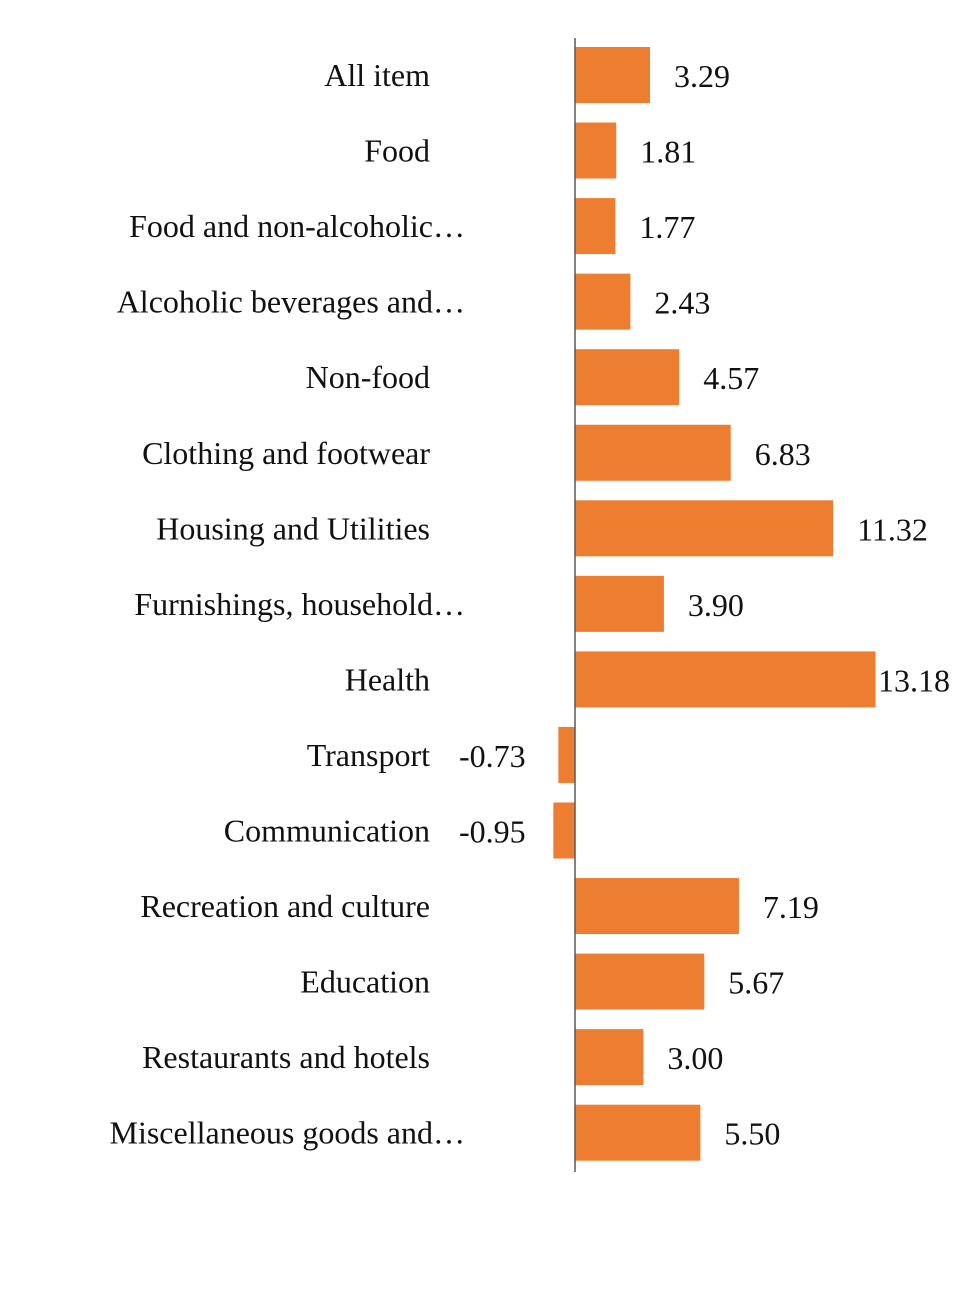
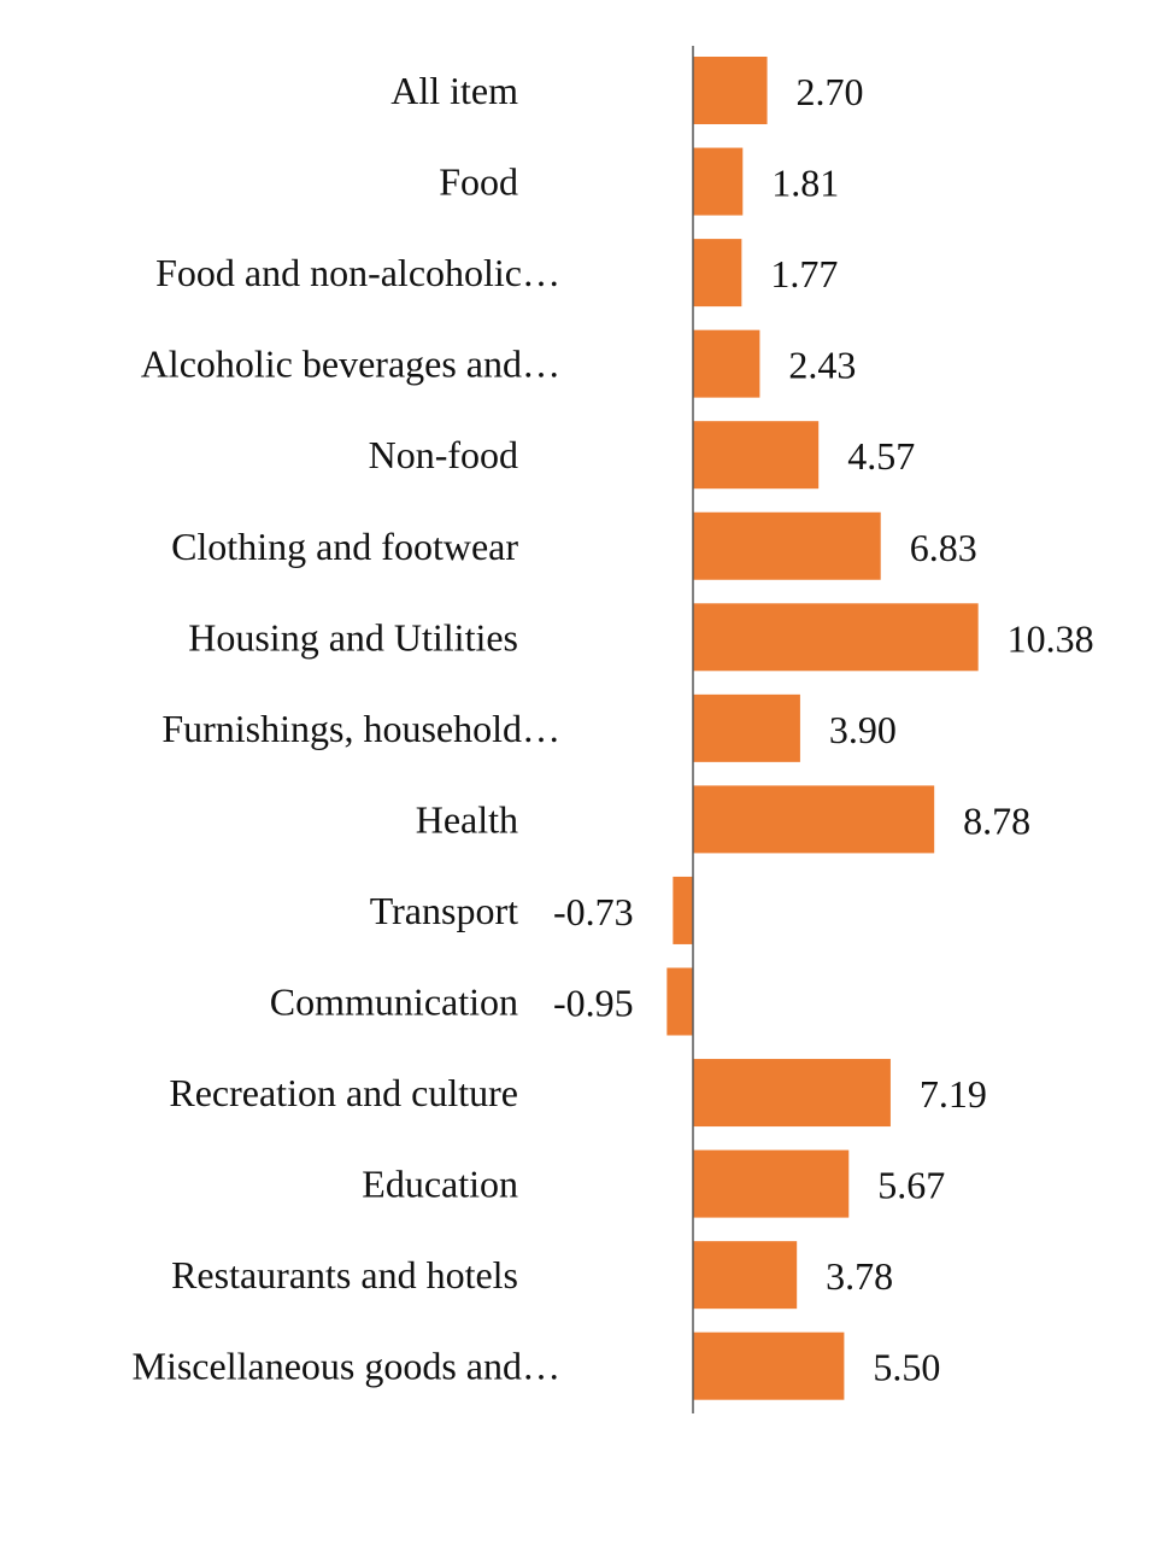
All item: 3.29 -> 2.70
Housing and Utilities: 11.32 -> 10.38
Health: 13.18 -> 8.78
Restaurants and hotels: 3.00 -> 3.78
